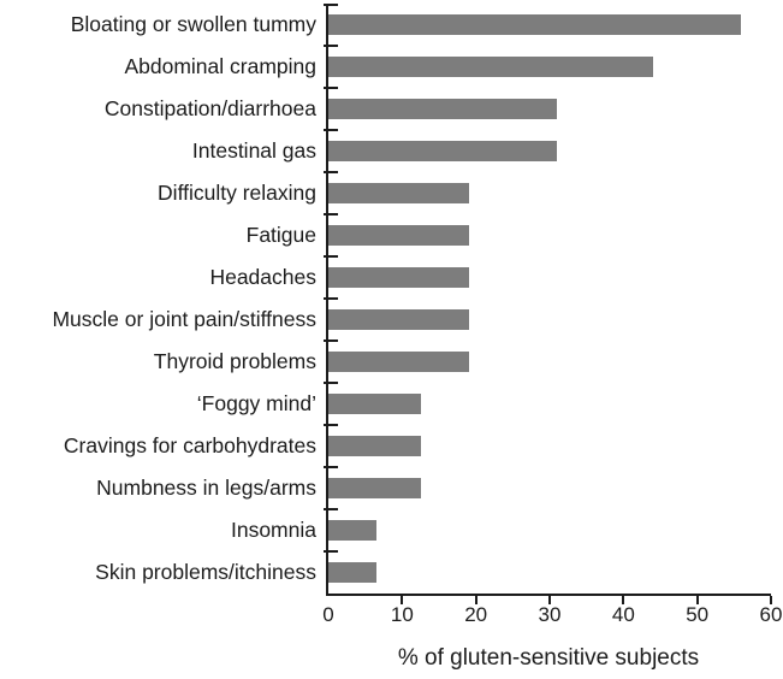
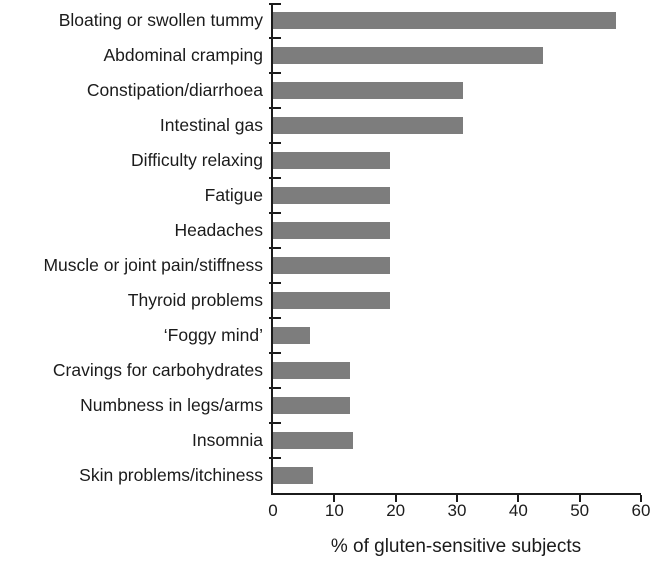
‘Foggy mind’: 12 -> 6
Insomnia: 6 -> 13
